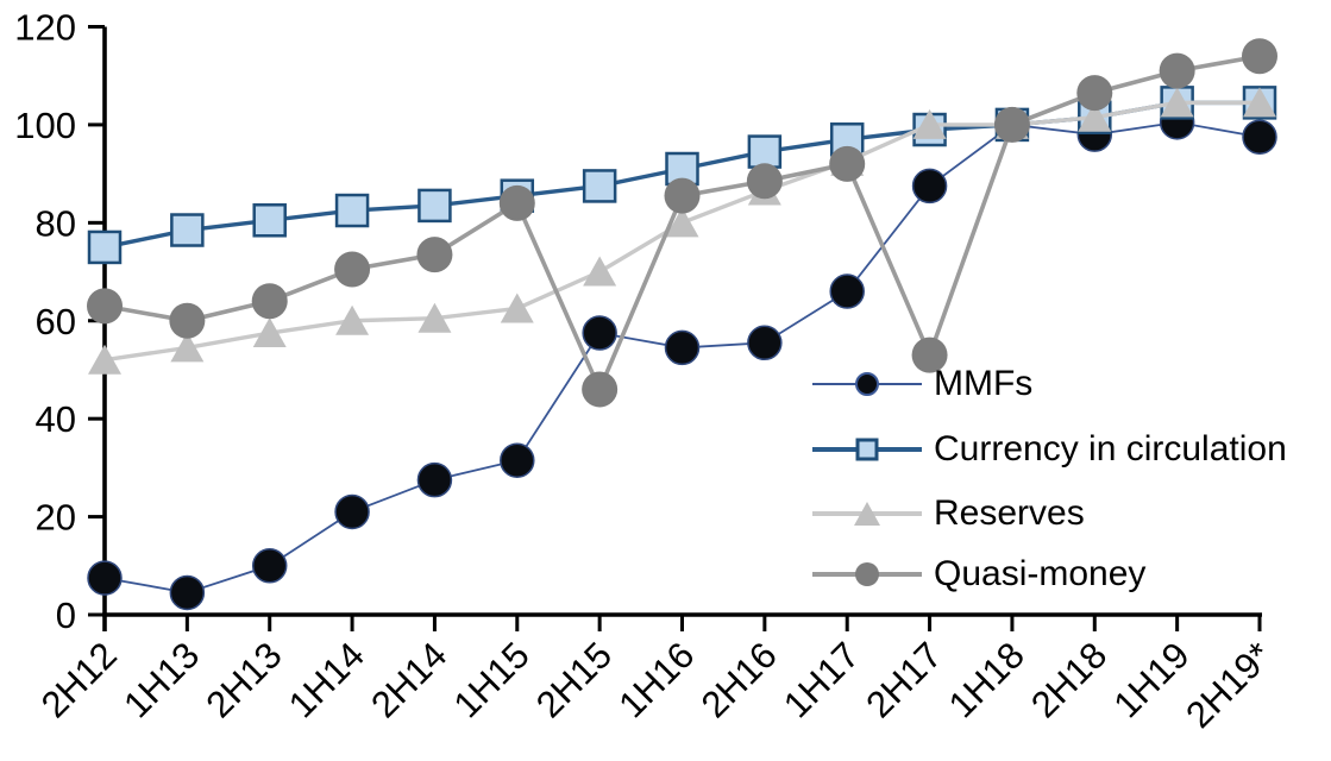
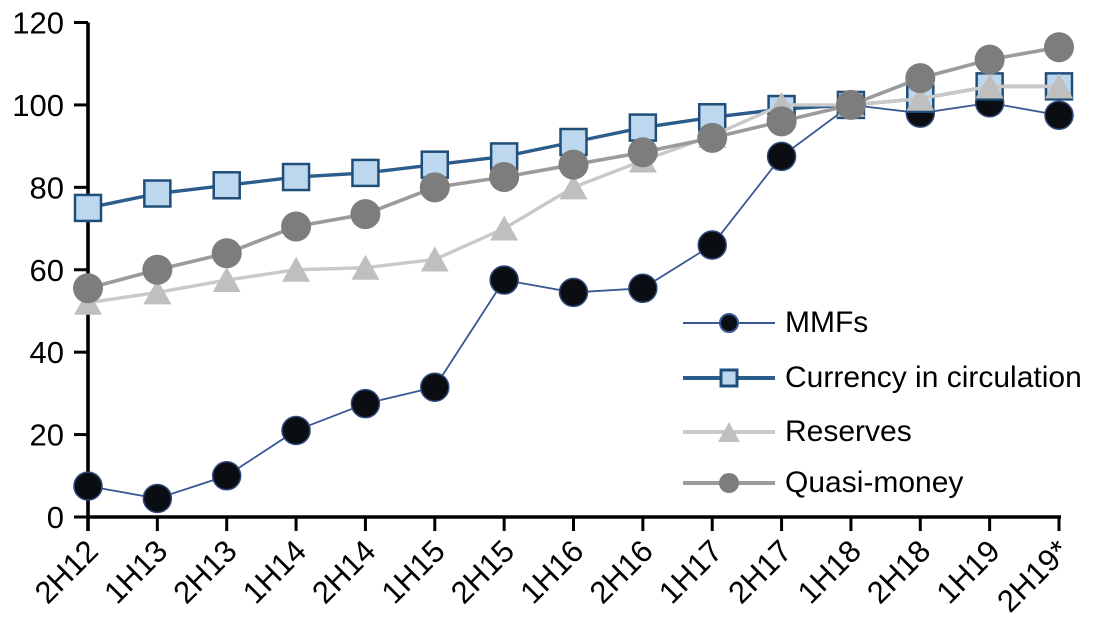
Quasi-money/2H12: 63 -> 56
Quasi-money/1H15: 84 -> 80
Quasi-money/2H15: 46 -> 82
Quasi-money/2H17: 53 -> 96
